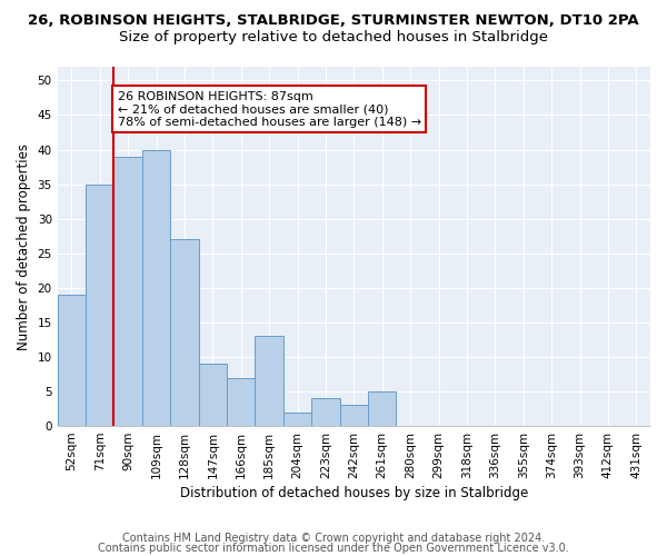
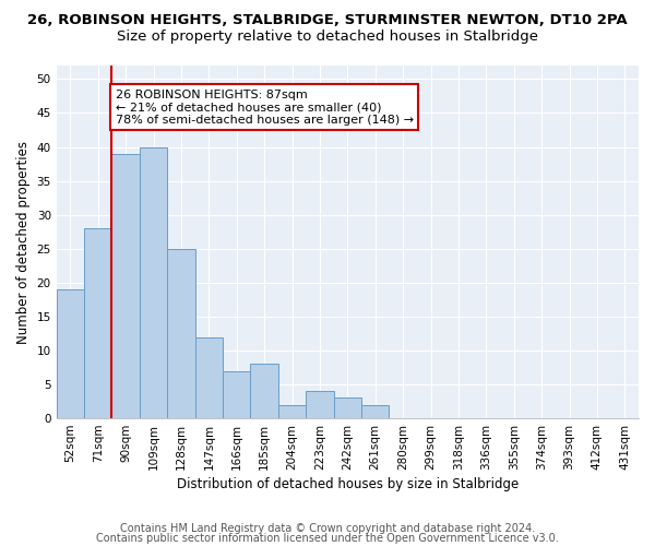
71sqm: 35 -> 28
128sqm: 27 -> 25
147sqm: 9 -> 12
185sqm: 13 -> 8
261sqm: 5 -> 2
